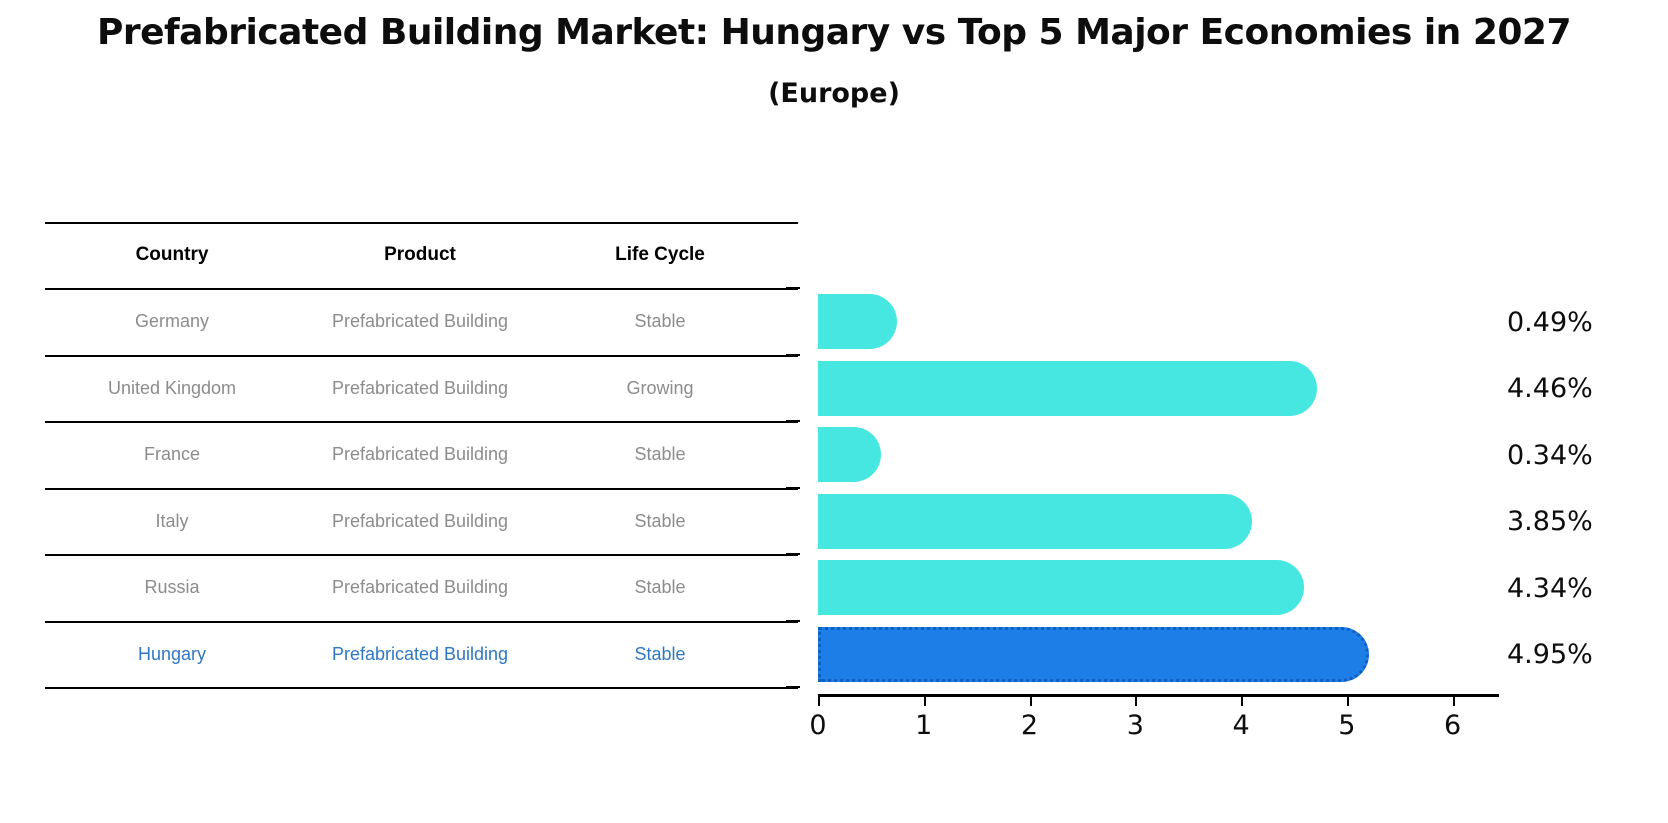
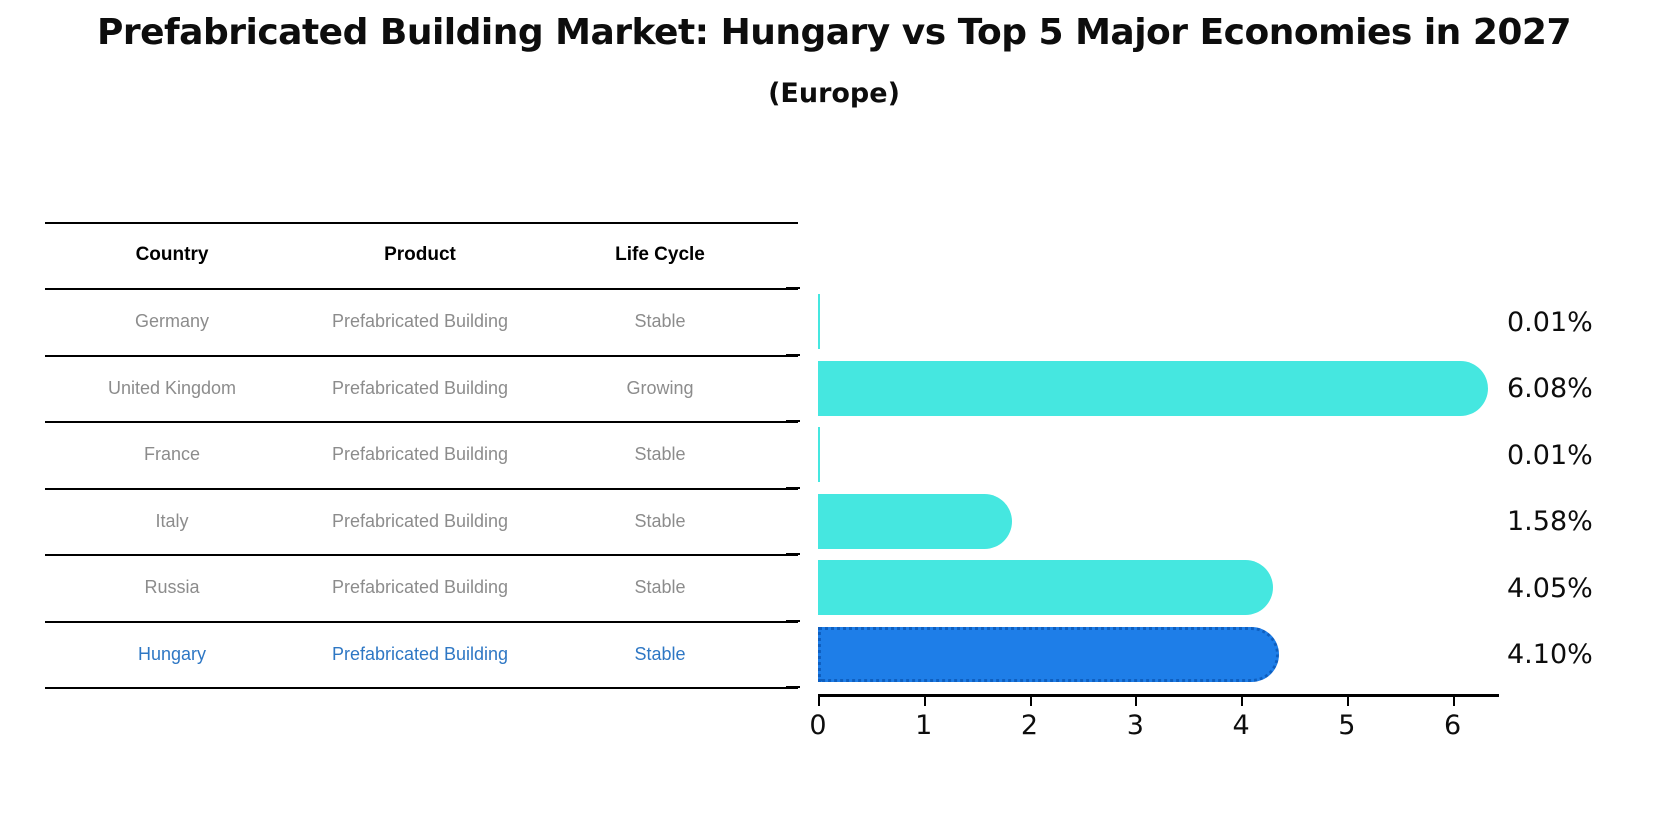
Germany: 0.49% -> 0.01%
United Kingdom: 4.46% -> 6.08%
France: 0.34% -> 0.01%
Italy: 3.85% -> 1.58%
Russia: 4.34% -> 4.05%
Hungary: 4.95% -> 4.10%
